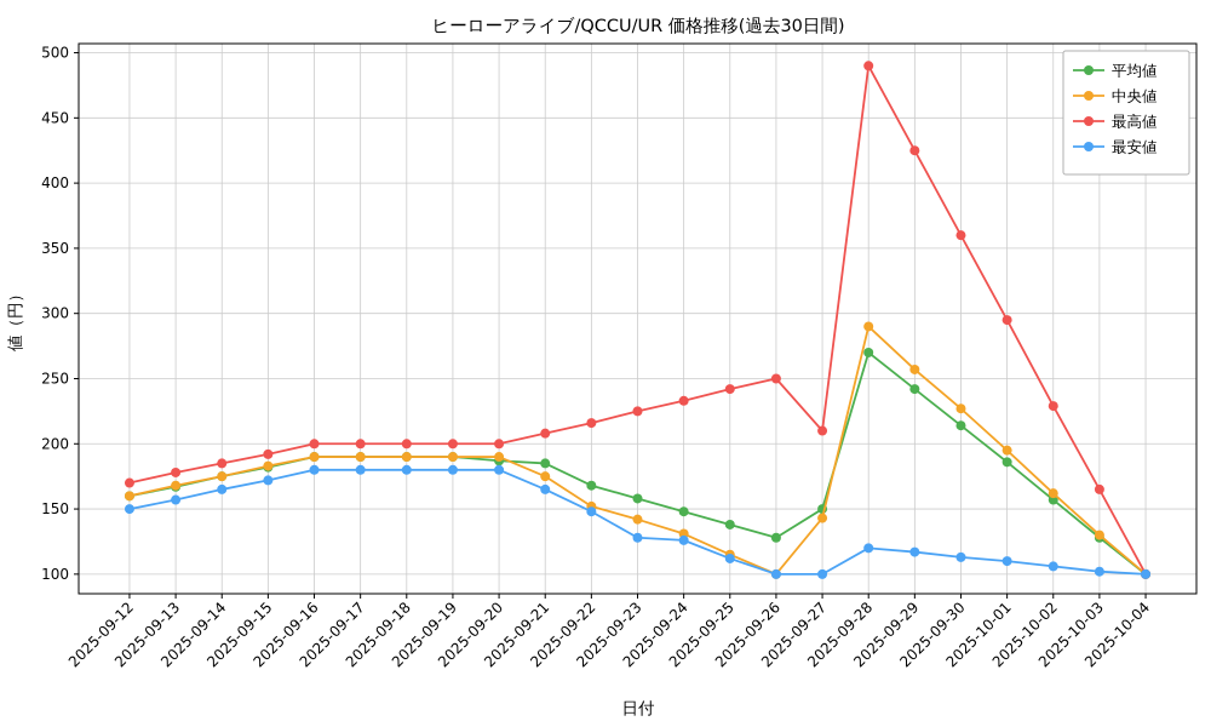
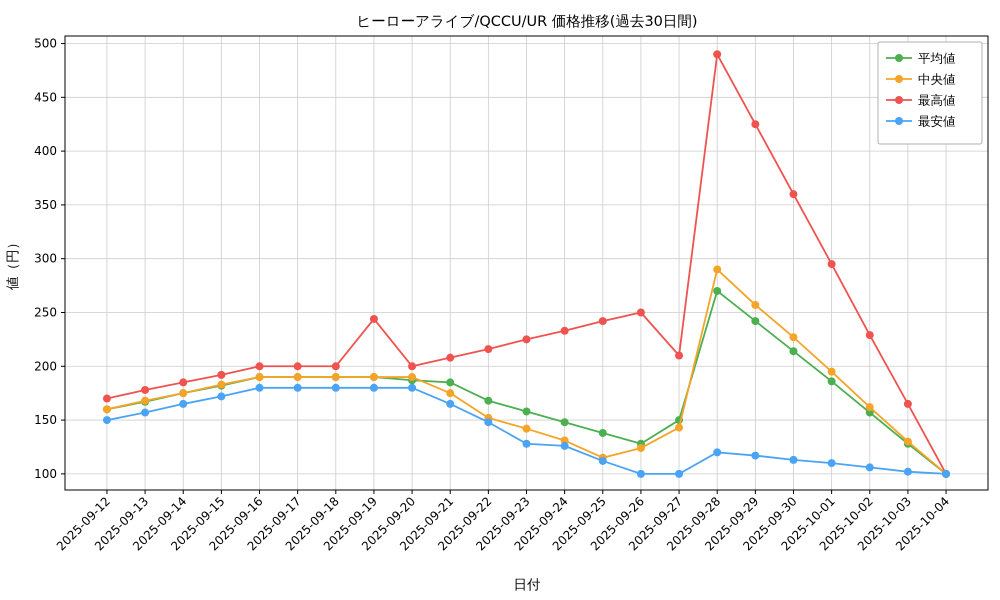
最高値/2025-09-19: 200 -> 244
中央値/2025-09-26: 100 -> 124
